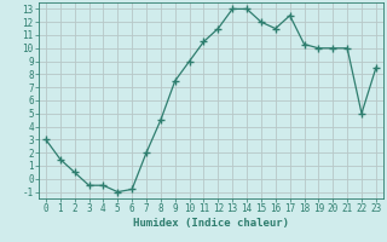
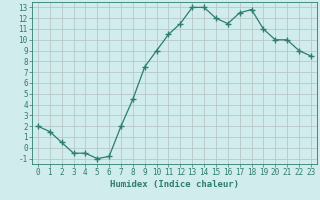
0: 3.0 -> 2.0
18: 10.3 -> 12.8
19: 10.0 -> 11.0
22: 5.0 -> 9.0
